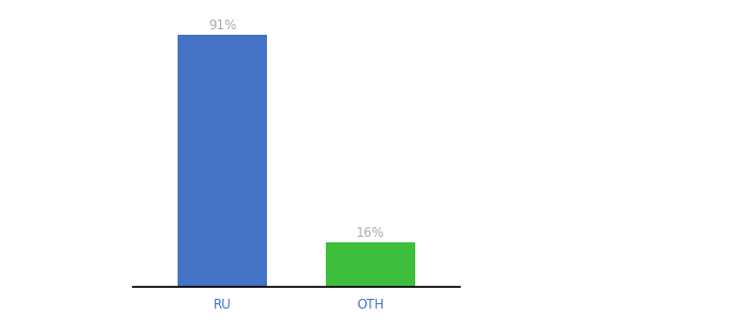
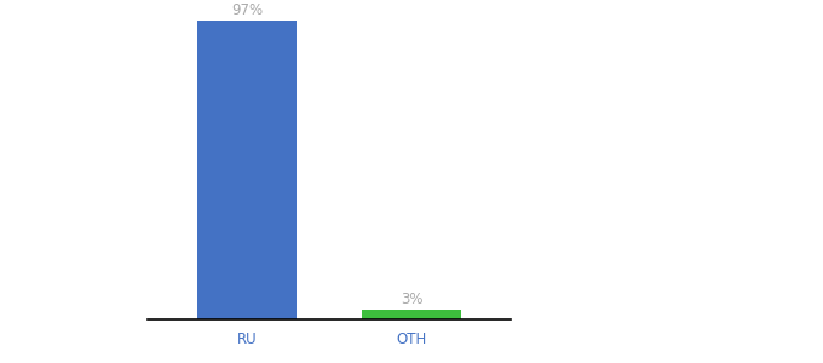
RU: 91% -> 97%
OTH: 16% -> 3%
